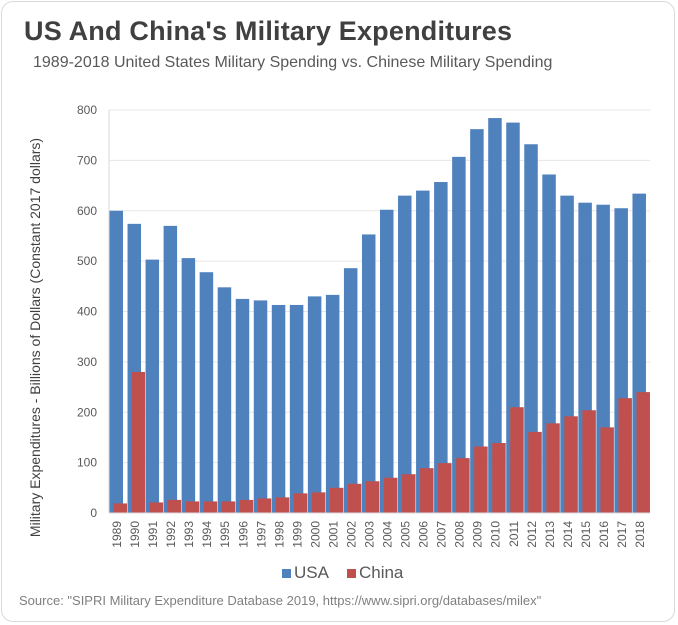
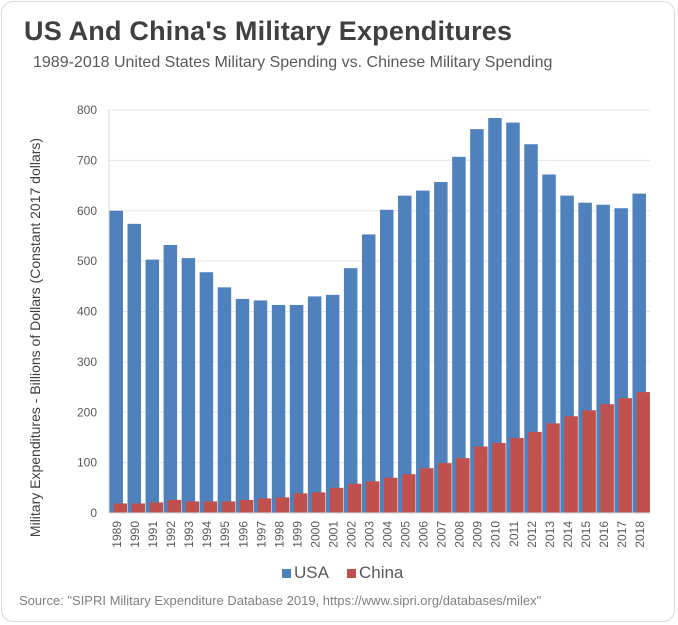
China/1990: 280 -> 20
USA/1992: 570 -> 530
China/2011: 210 -> 150
China/2016: 170 -> 220
